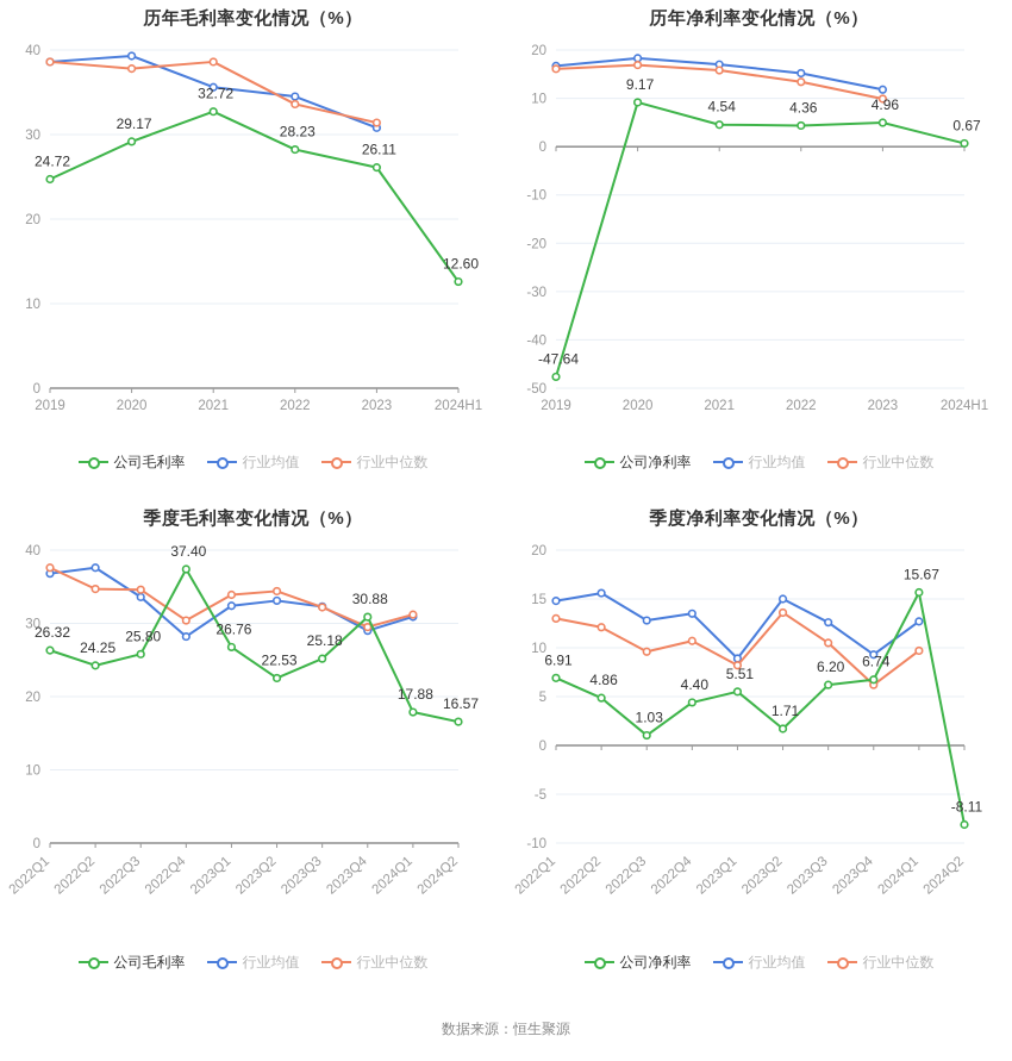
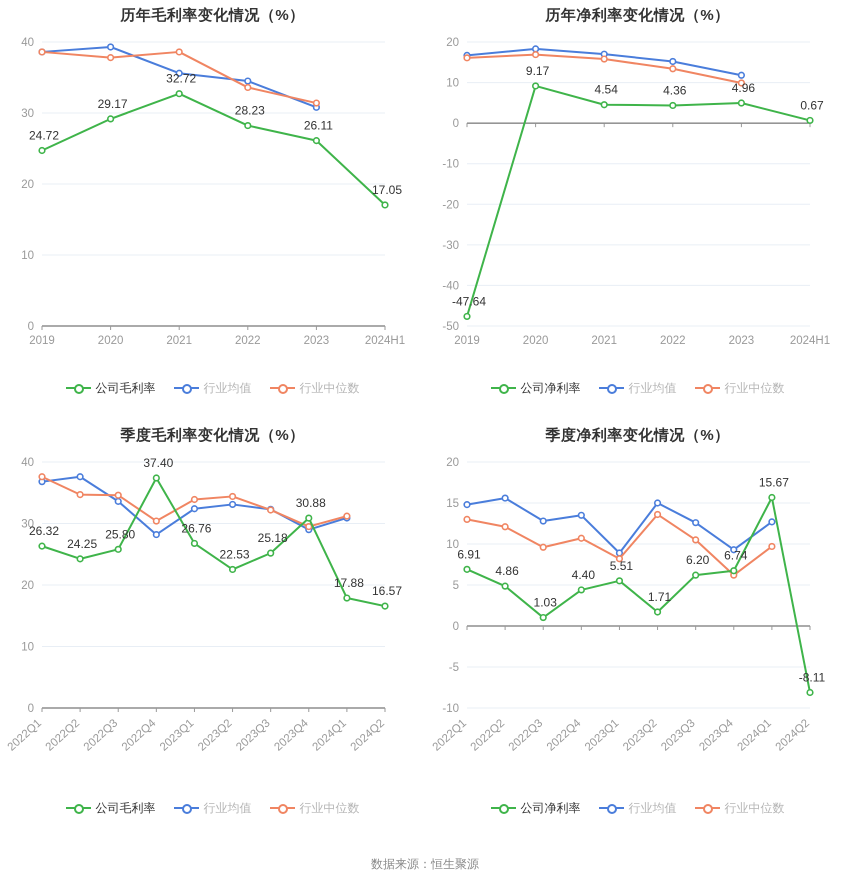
历年毛利率变化情况（%）/公司毛利率/2024H1: 12.60 -> 17.05
